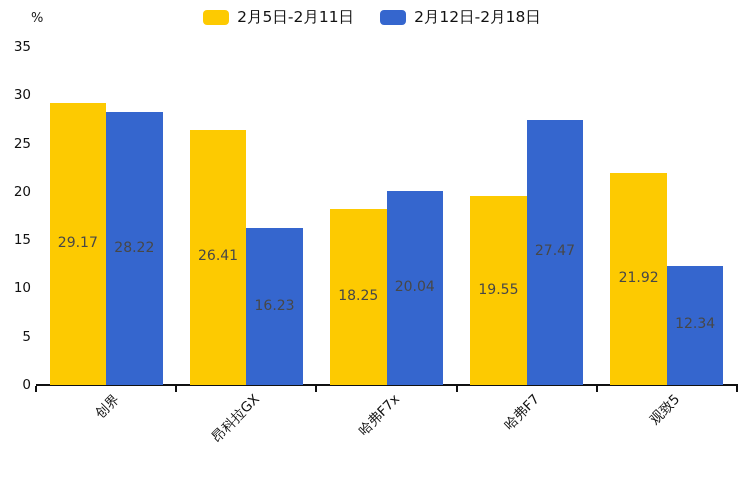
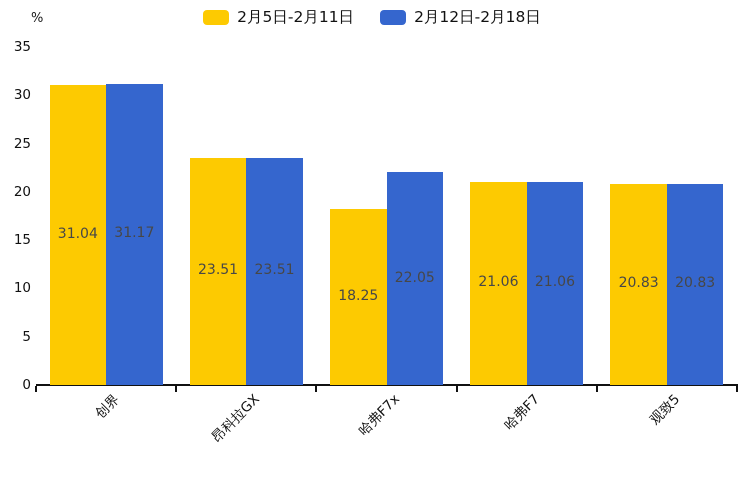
2月5日-2月11日/创界: 29.17 -> 31.04
2月12日-2月18日/创界: 28.22 -> 31.17
2月5日-2月11日/昂科拉GX: 26.41 -> 23.51
2月12日-2月18日/昂科拉GX: 16.23 -> 23.51
2月12日-2月18日/哈弗F7x: 20.04 -> 22.05
2月5日-2月11日/哈弗F7: 19.55 -> 21.06
2月12日-2月18日/哈弗F7: 27.47 -> 21.06
2月5日-2月11日/观致5: 21.92 -> 20.83
2月12日-2月18日/观致5: 12.34 -> 20.83
